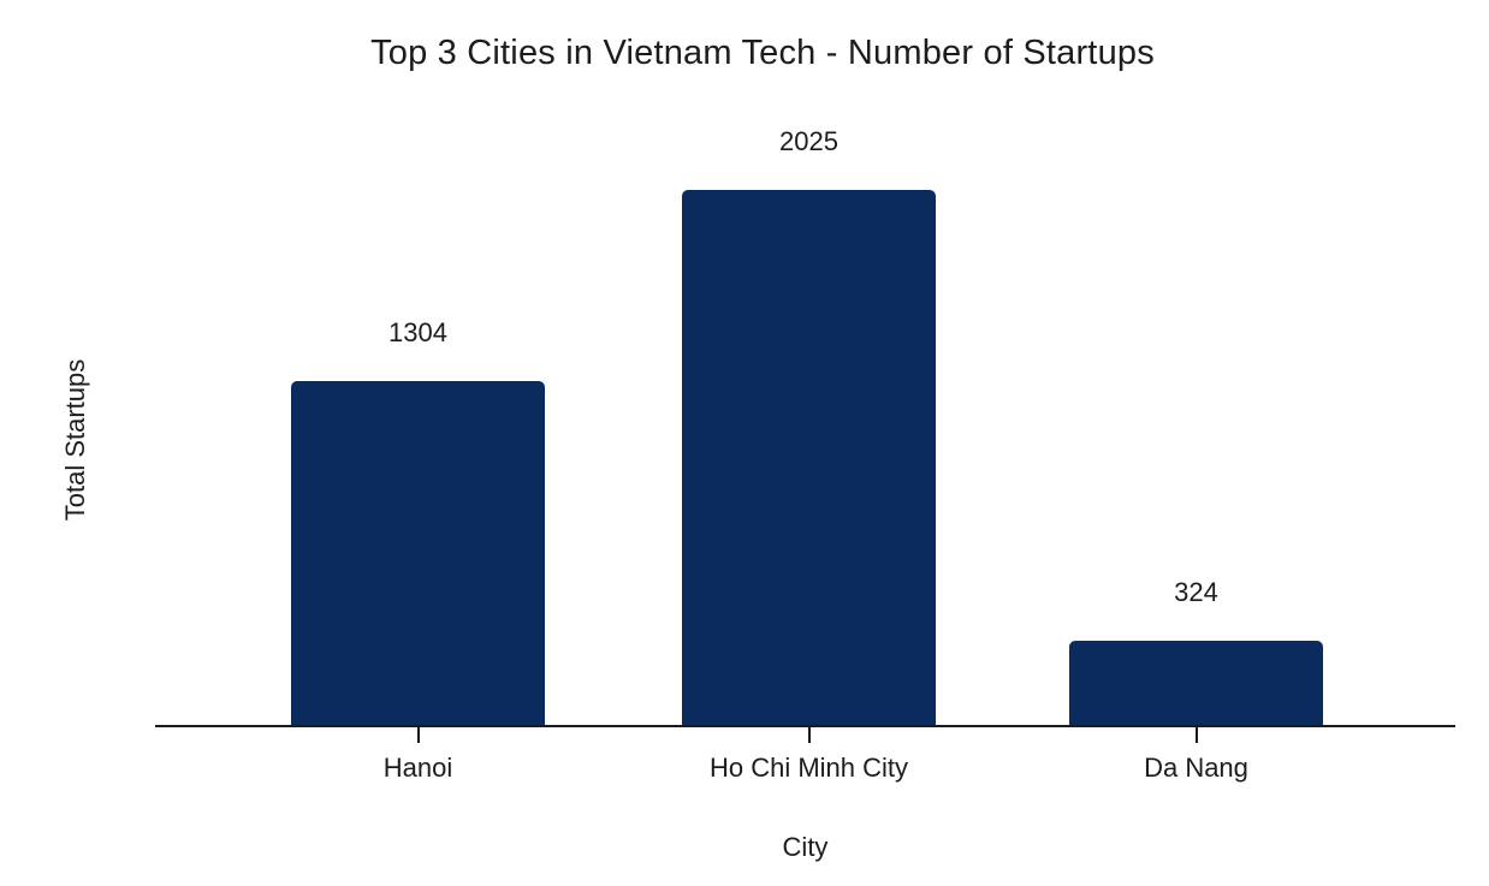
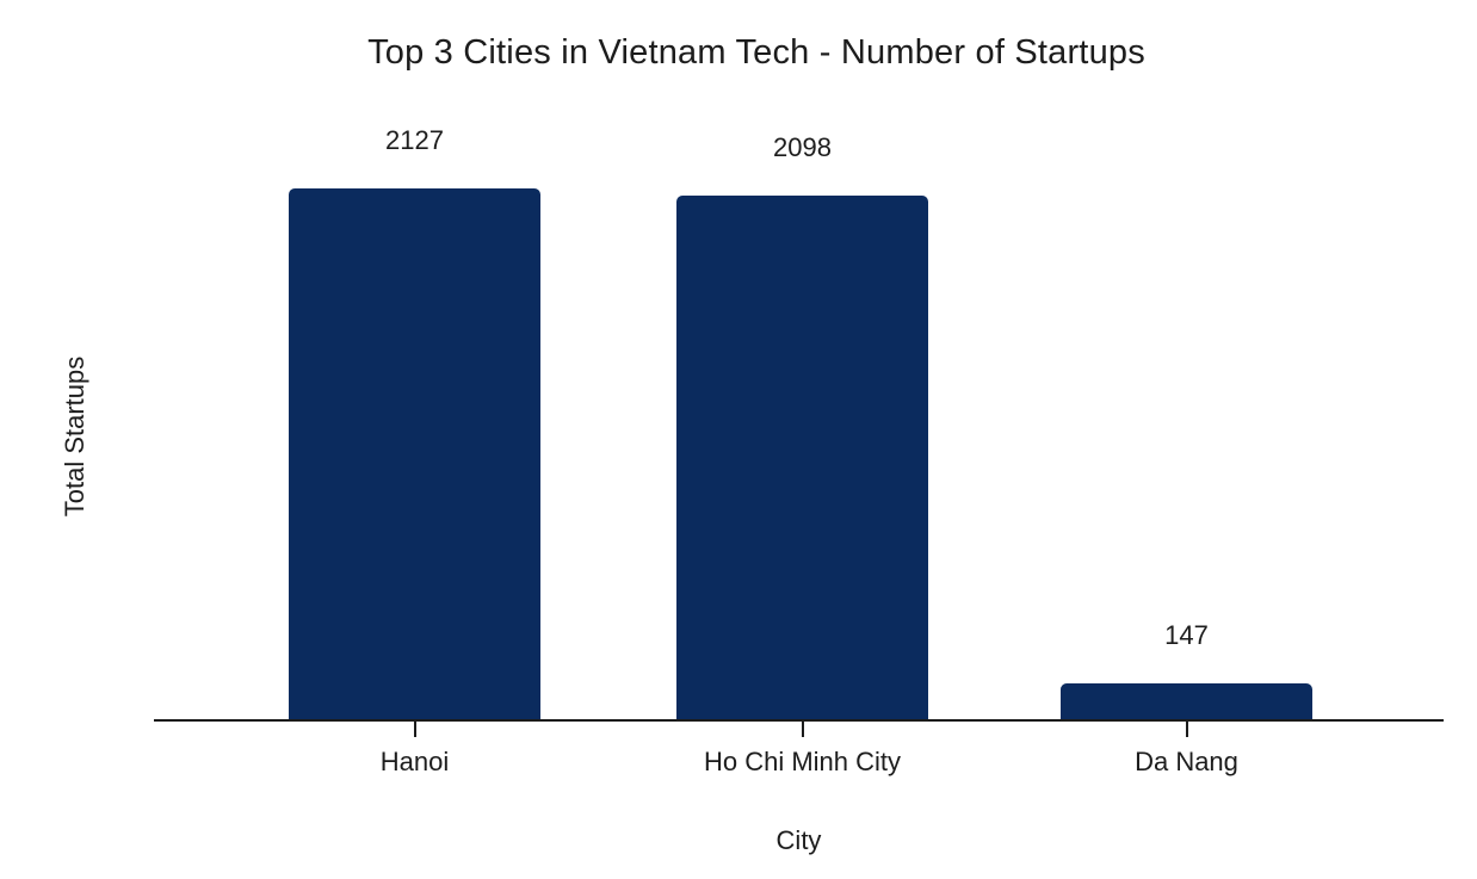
Hanoi: 1304 -> 2127
Ho Chi Minh City: 2025 -> 2098
Da Nang: 324 -> 147
